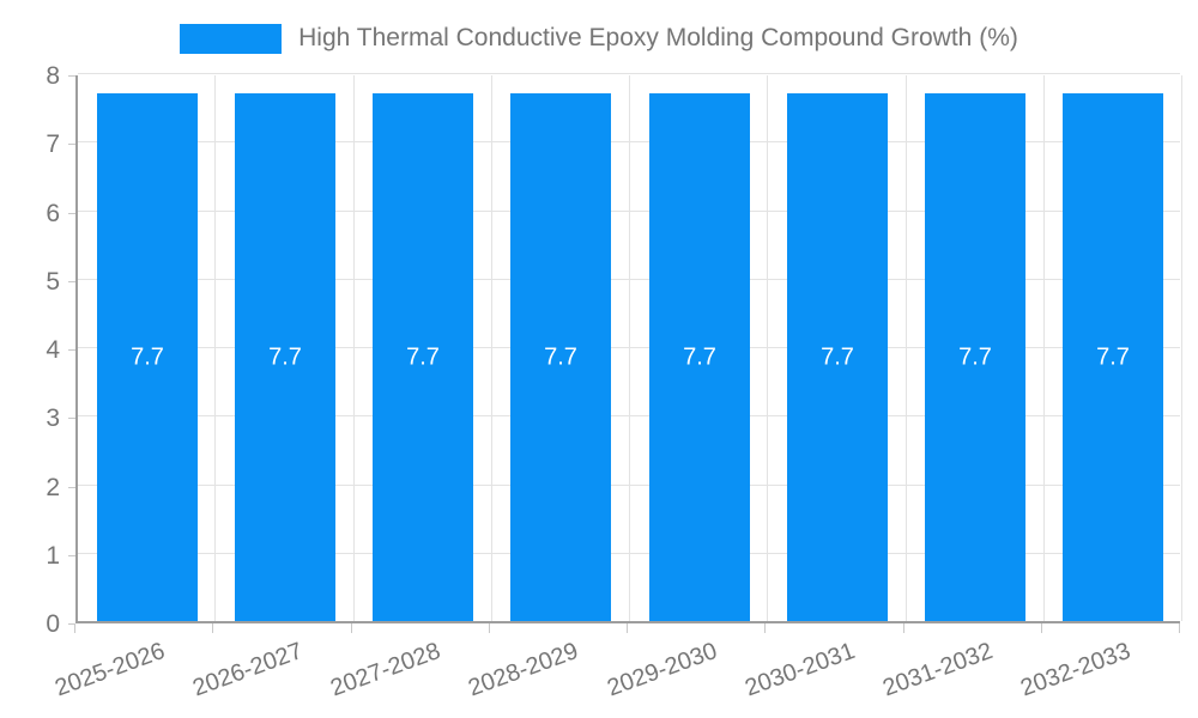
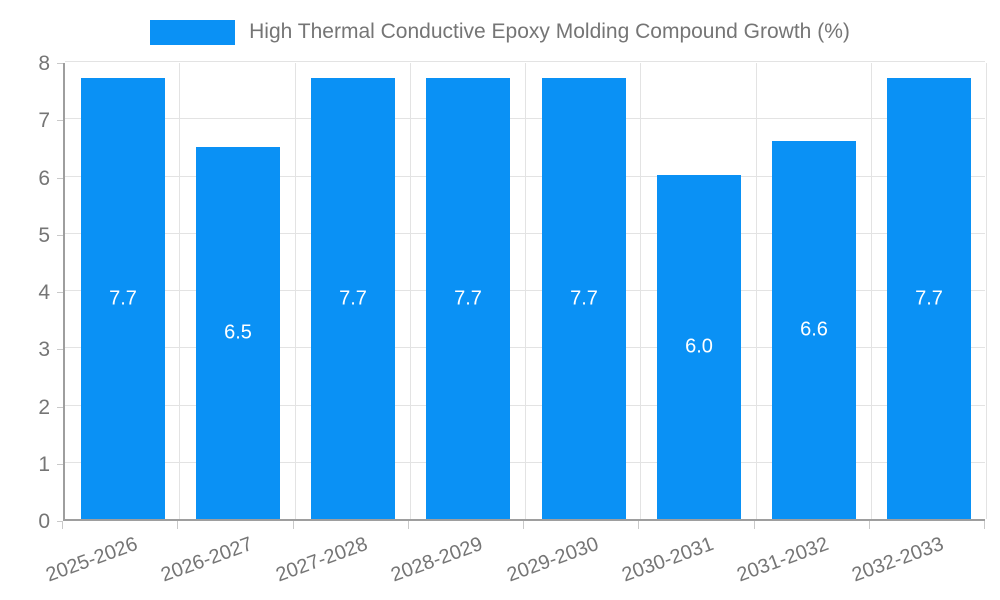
2026-2027: 7.7 -> 6.5
2030-2031: 7.7 -> 6.0
2031-2032: 7.7 -> 6.6
